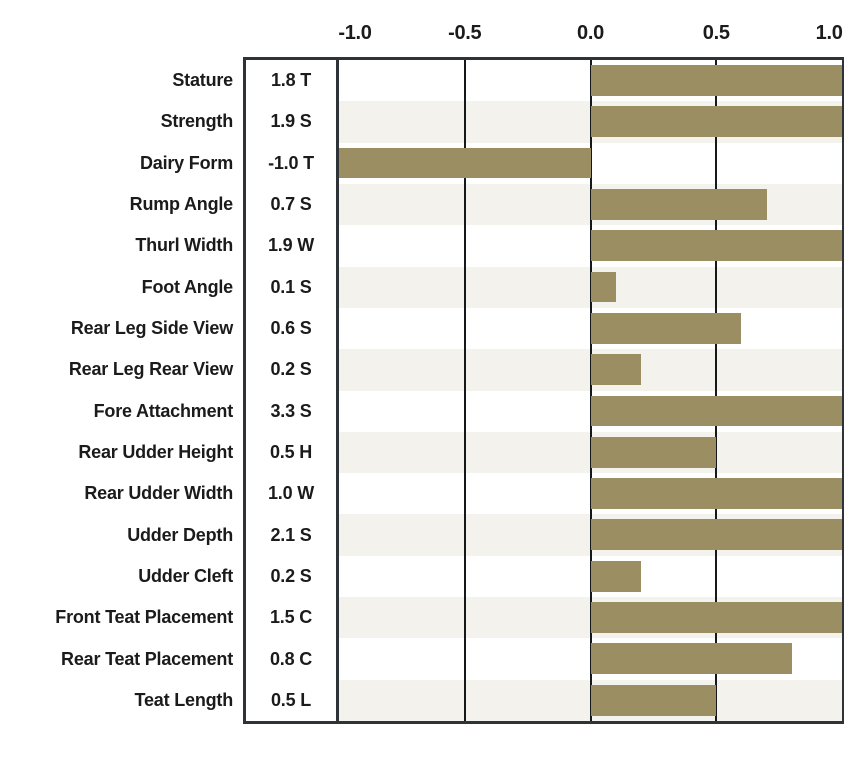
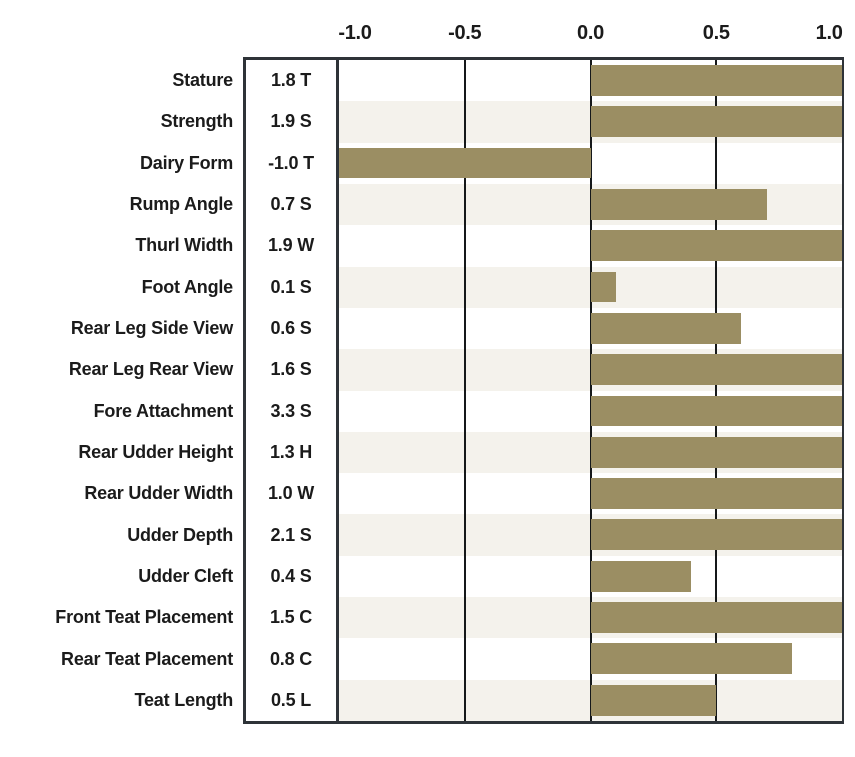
Rear Leg Rear View: 0.2 -> 1.6
Rear Udder Height: 0.5 -> 1.3
Udder Cleft: 0.2 -> 0.4
